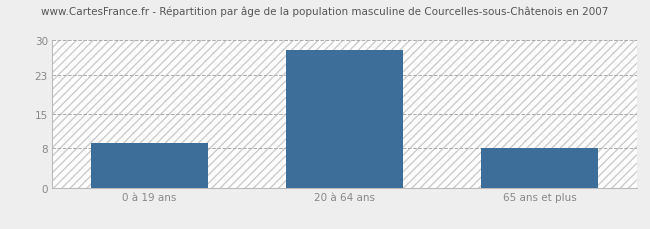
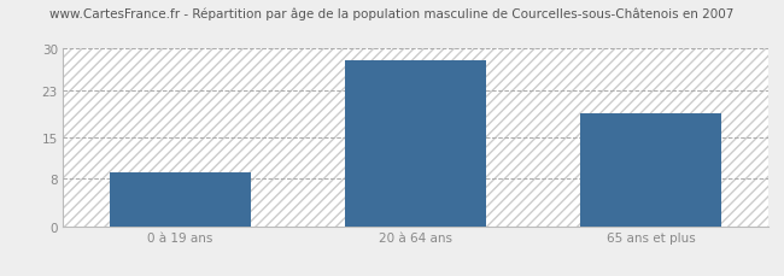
65 ans et plus: 8 -> 19
